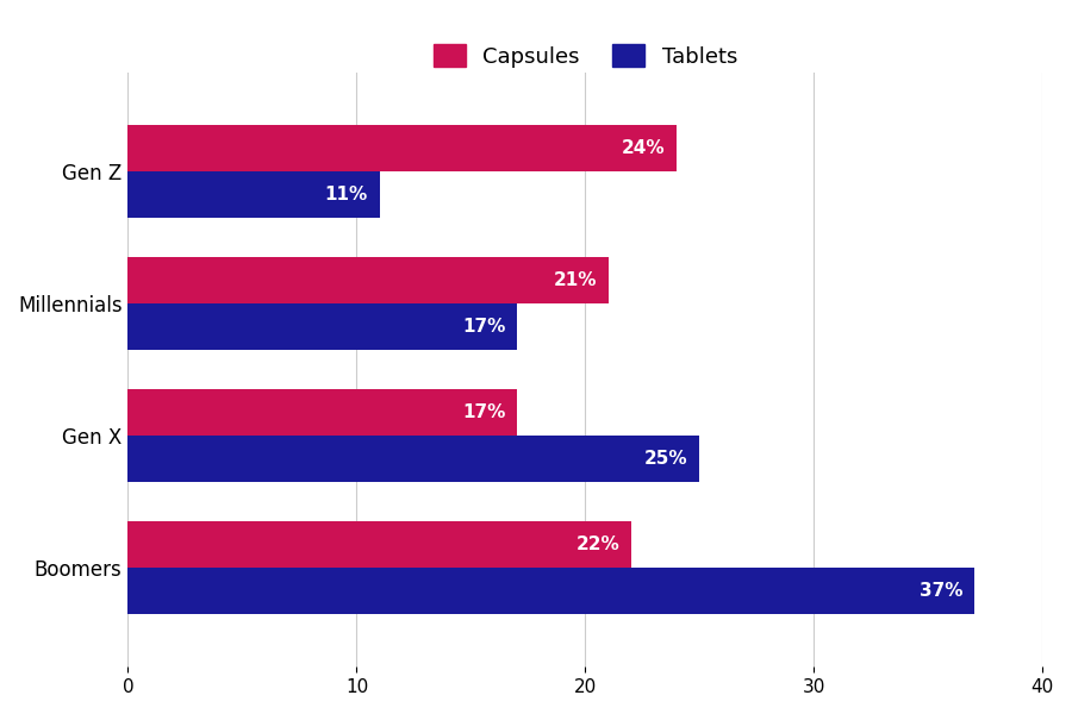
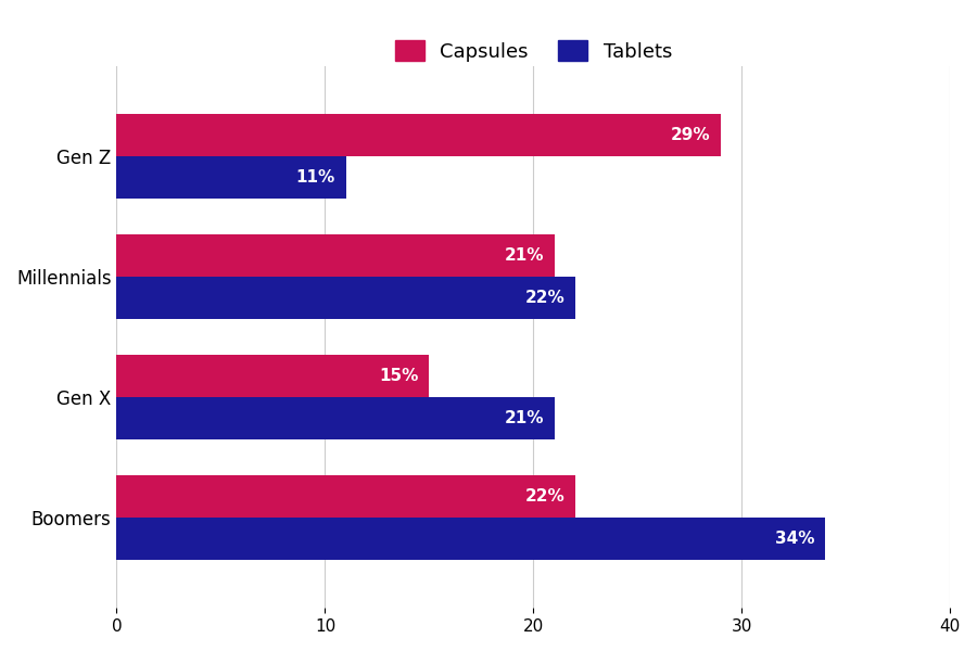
Capsules/Gen Z: 24% -> 29%
Tablets/Millennials: 17% -> 22%
Capsules/Gen X: 17% -> 15%
Tablets/Gen X: 25% -> 21%
Tablets/Boomers: 37% -> 34%
